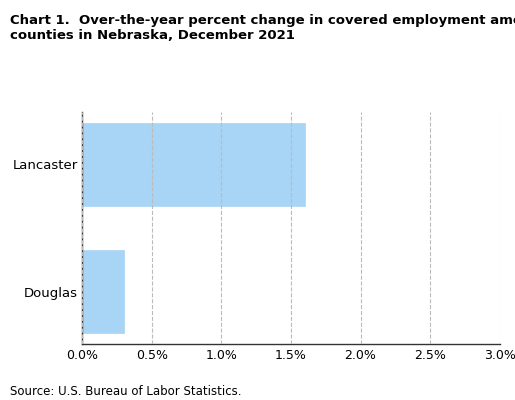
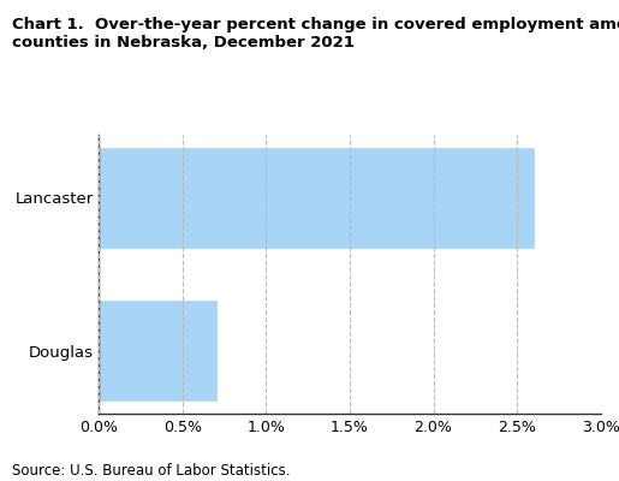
Lancaster: 1.6% -> 2.6%
Douglas: 0.3% -> 0.7%
